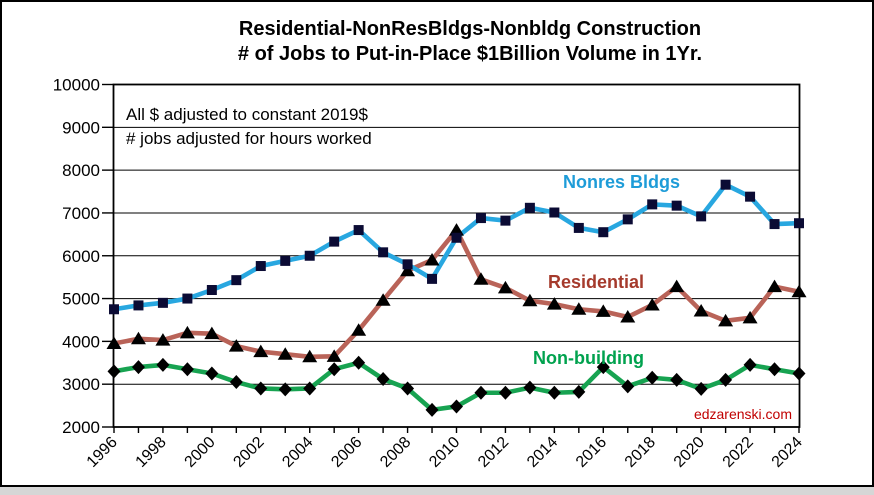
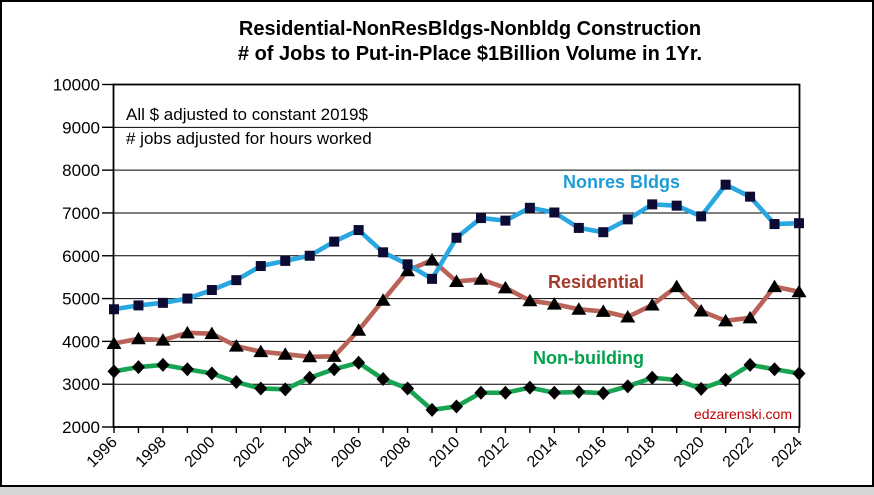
Non-building/2004: 2900 -> 3200
Residential/2010: 6600 -> 5400
Non-building/2016: 3400 -> 2800
